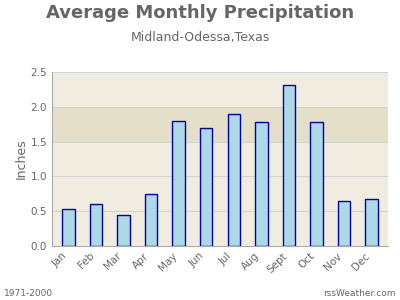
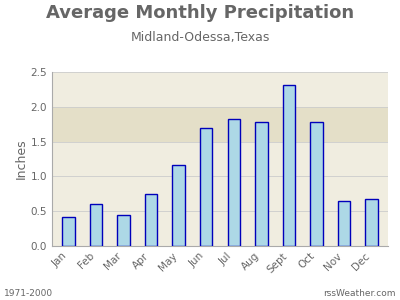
Jan: 0.53 -> 0.42
May: 1.80 -> 1.16
Jul: 1.90 -> 1.82
